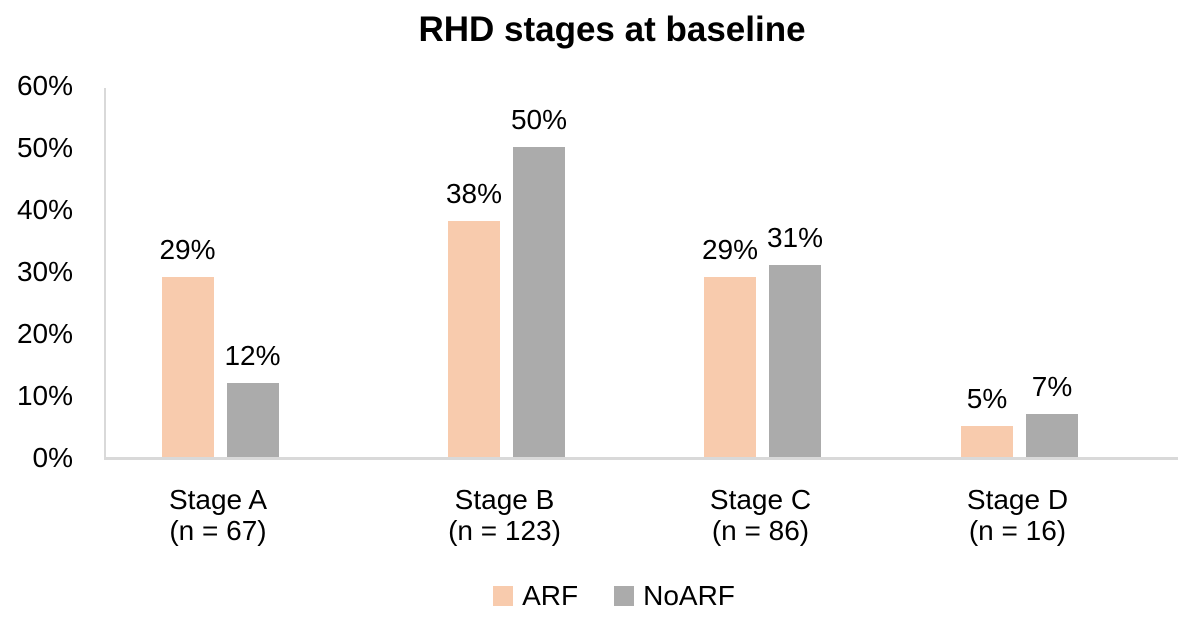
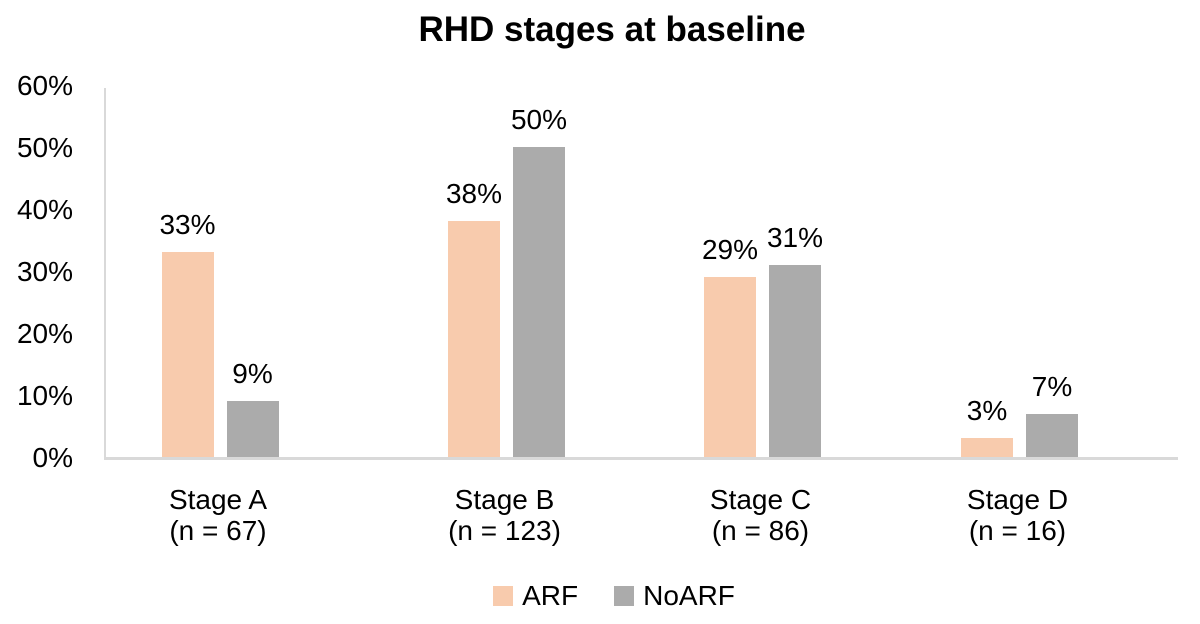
ARF/Stage A: 29% -> 33%
NoARF/Stage A: 12% -> 9%
ARF/Stage D: 5% -> 3%
